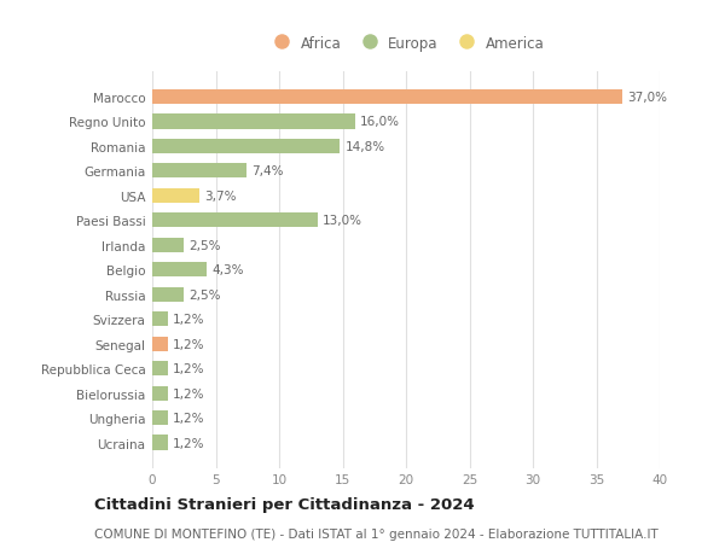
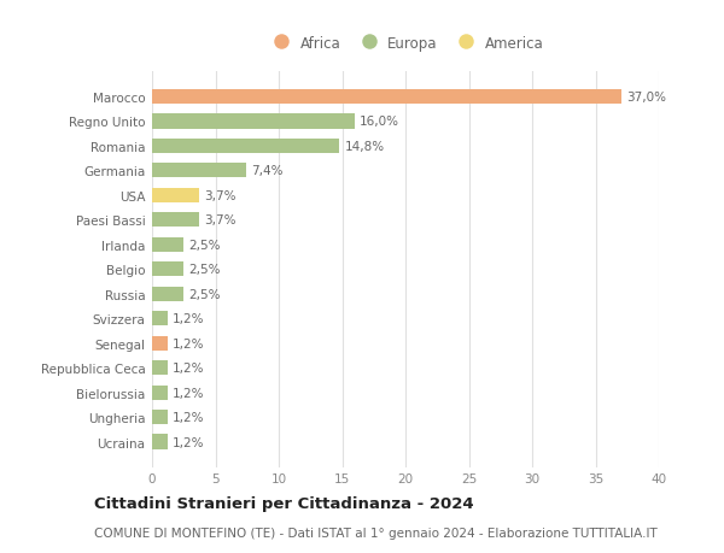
Paesi Bassi: 13,0% -> 3,7%
Belgio: 4,3% -> 2,5%
